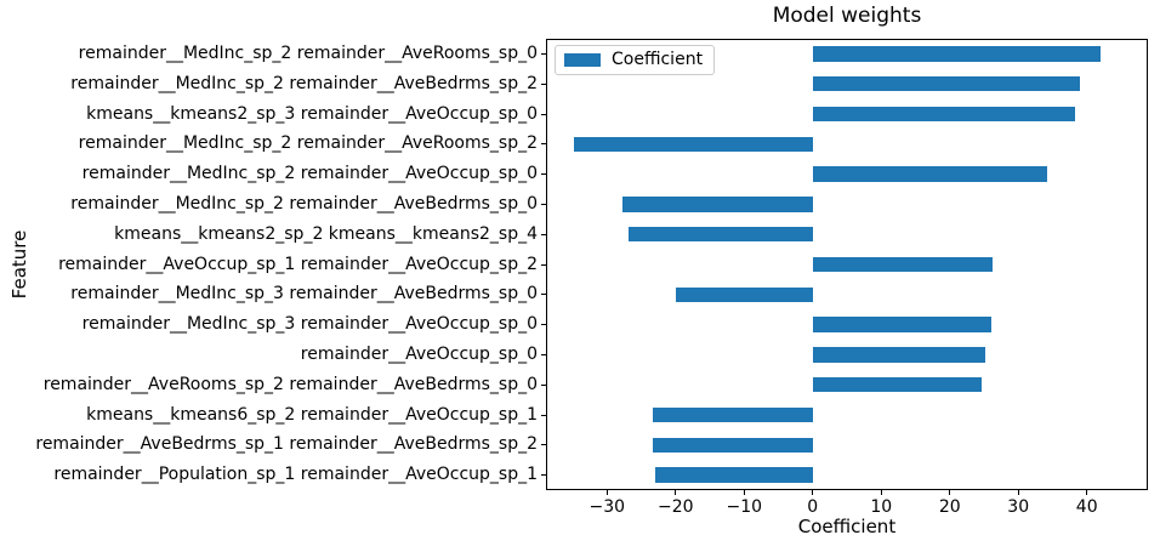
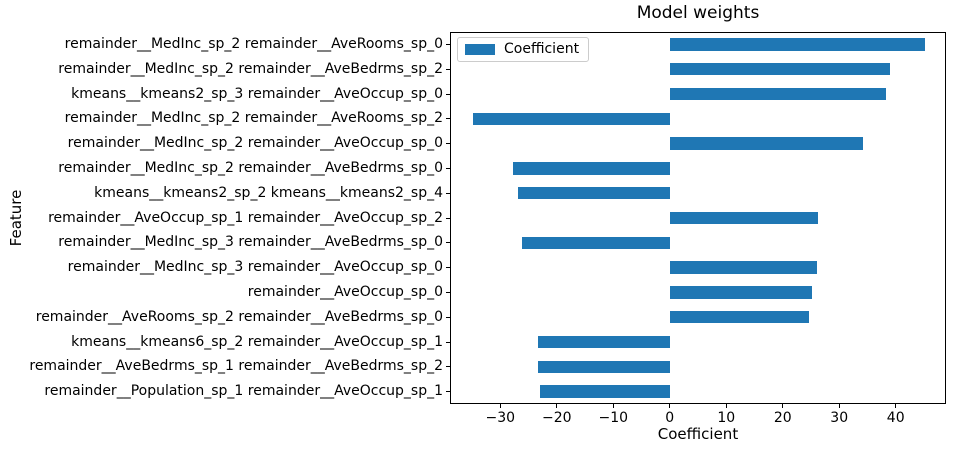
remainder__MedInc_sp_2 remainder__AveRooms_sp_0: 42 -> 45
remainder__MedInc_sp_3 remainder__AveBedrms_sp_0: -20 -> -26
